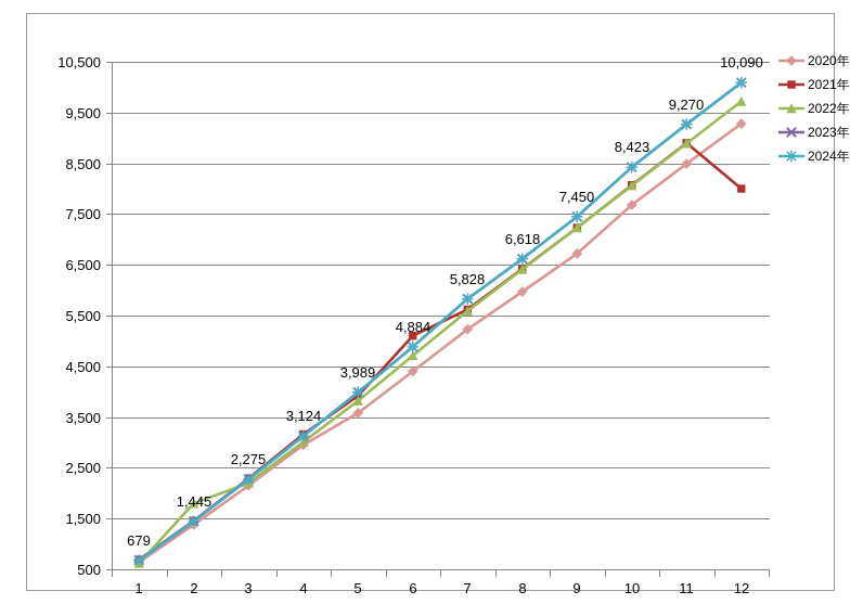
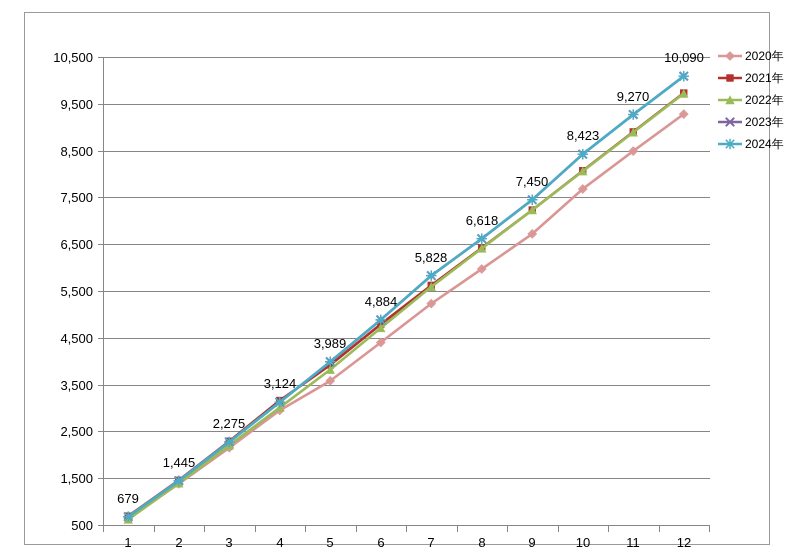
2022年/2: 1800 -> 1400
2021年/6: 5100 -> 4800
2021年/12: 8000 -> 9700
